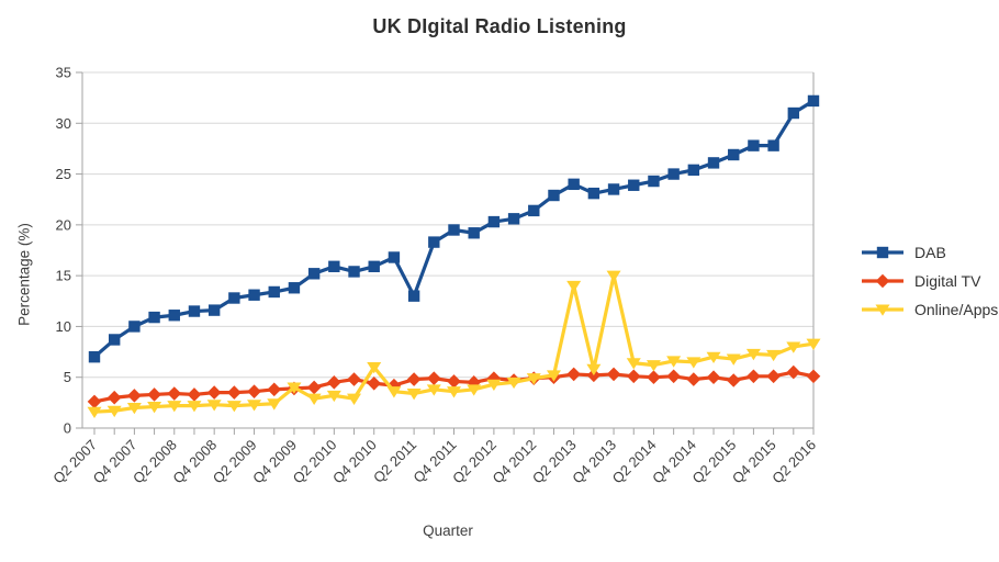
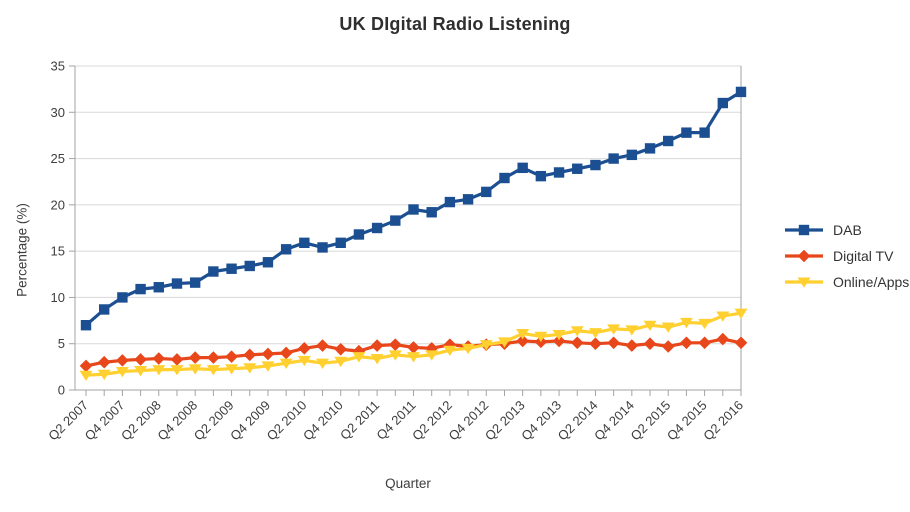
Online/Apps/Q4 2009: 4 -> 3
Online/Apps/Q4 2010: 6 -> 3
DAB/Q2 2011: 13 -> 18
Online/Apps/Q2 2013: 14 -> 6
Online/Apps/Q4 2013: 15 -> 6
